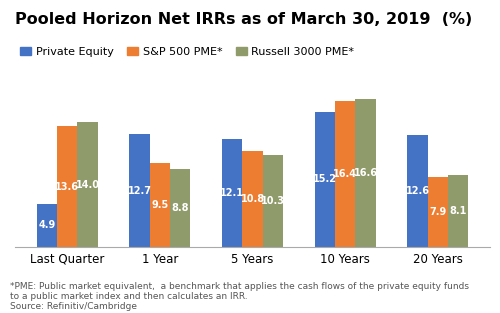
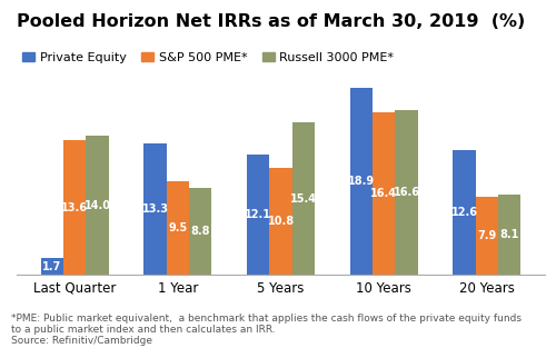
Private Equity/Last Quarter: 4.9 -> 1.7
Private Equity/1 Year: 12.7 -> 13.3
Russell 3000 PME*/5 Years: 10.3 -> 15.4
Private Equity/10 Years: 15.2 -> 18.9
